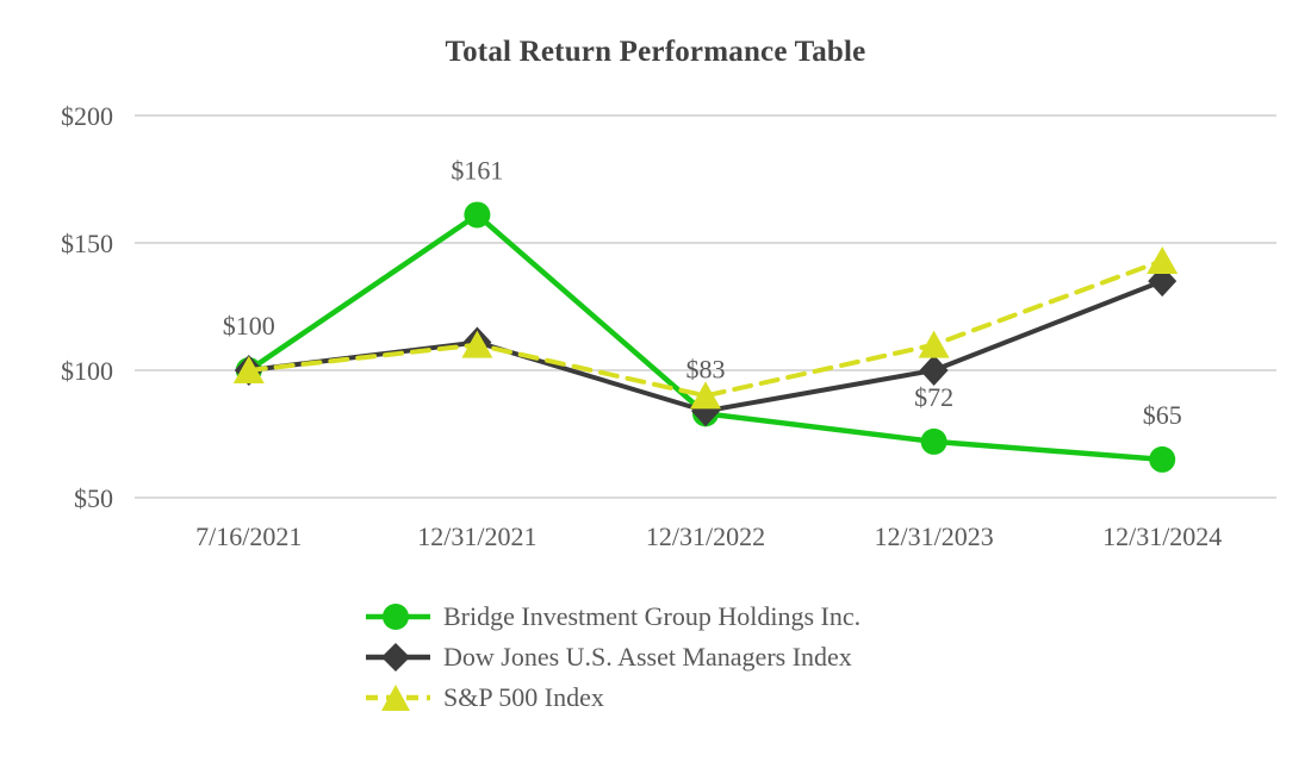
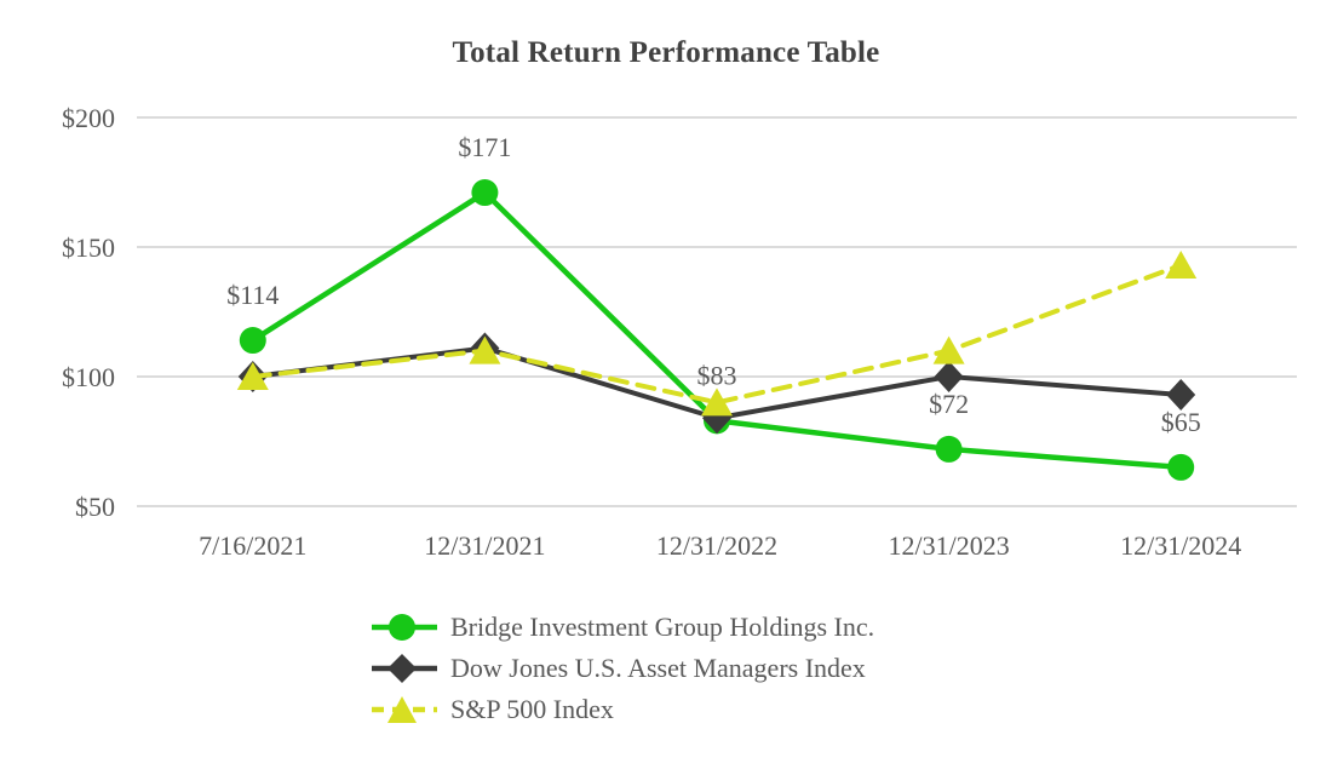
Bridge Investment Group Holdings Inc./7/16/2021: $100 -> $114
Bridge Investment Group Holdings Inc./12/31/2021: $161 -> $171
Dow Jones U.S. Asset Managers Index/12/31/2024: $135 -> $93
